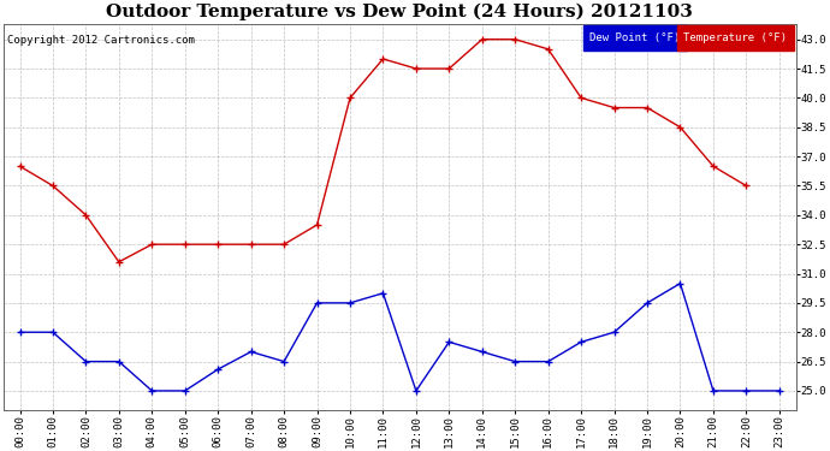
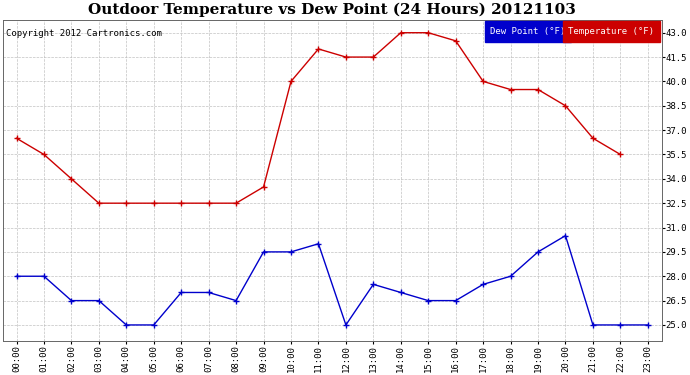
Temperature (°F)/03:00: 31.6 -> 32.5
Dew Point (°F)/06:00: 26.1 -> 27.0
